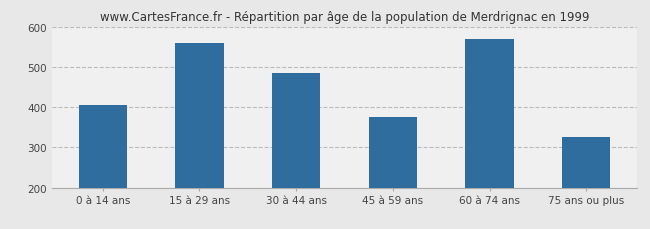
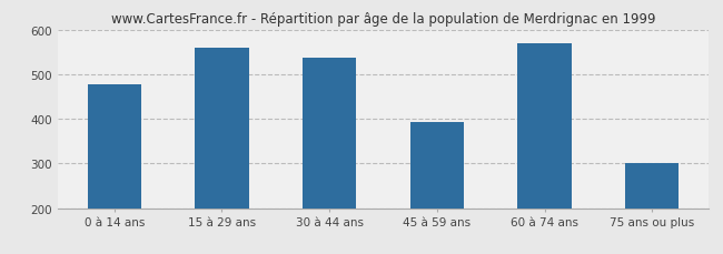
0 à 14 ans: 405 -> 478
30 à 44 ans: 485 -> 537
45 à 59 ans: 375 -> 393
75 ans ou plus: 325 -> 300
